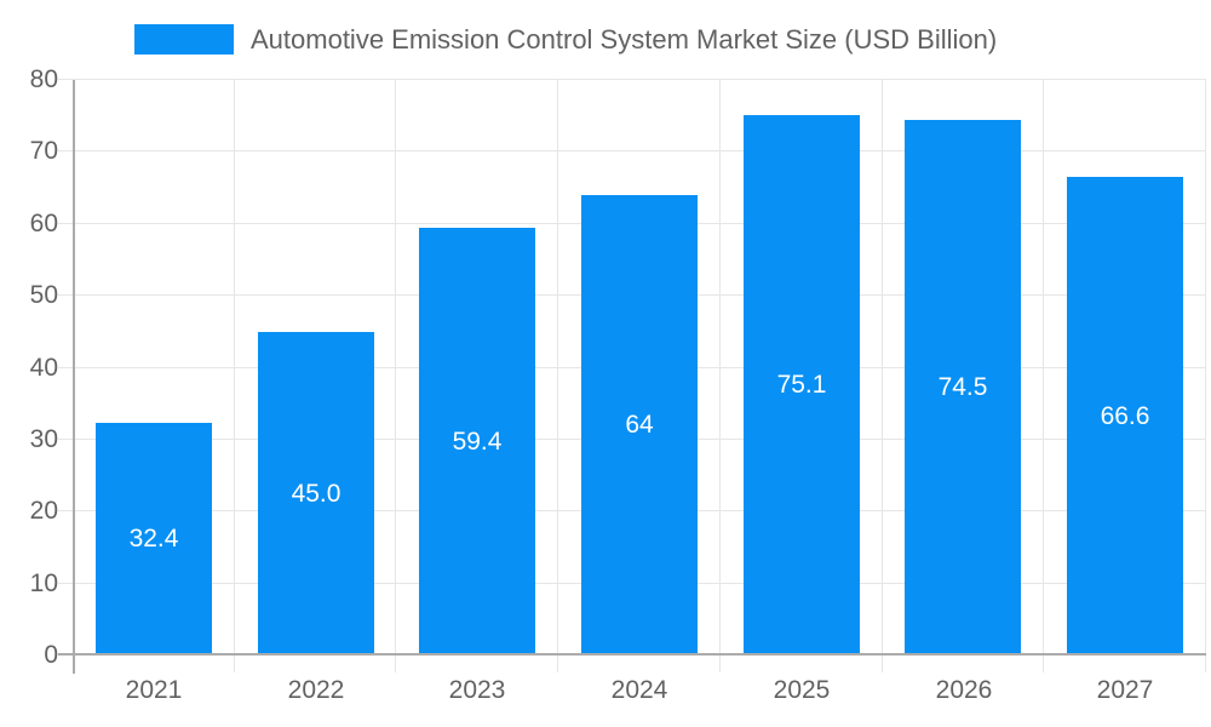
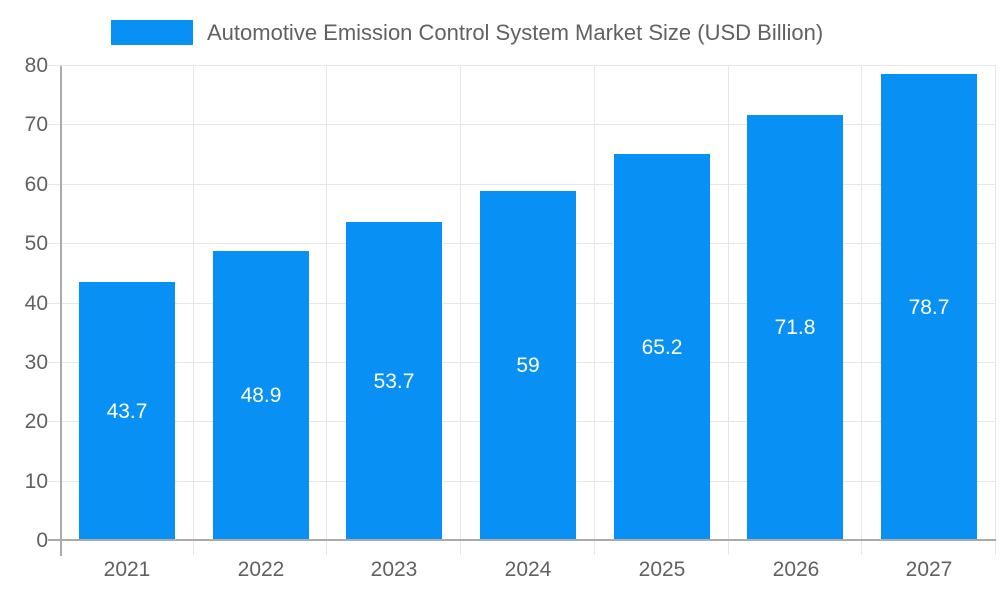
2021: 32.4 -> 43.7
2022: 45.0 -> 48.9
2023: 59.4 -> 53.7
2024: 64 -> 59
2025: 75.1 -> 65.2
2026: 74.5 -> 71.8
2027: 66.6 -> 78.7
